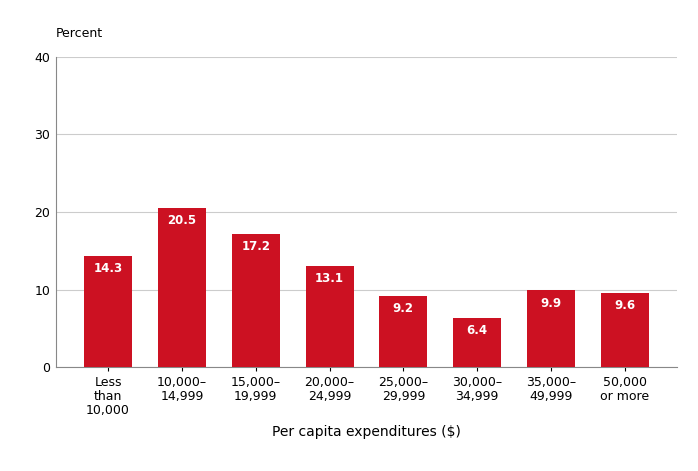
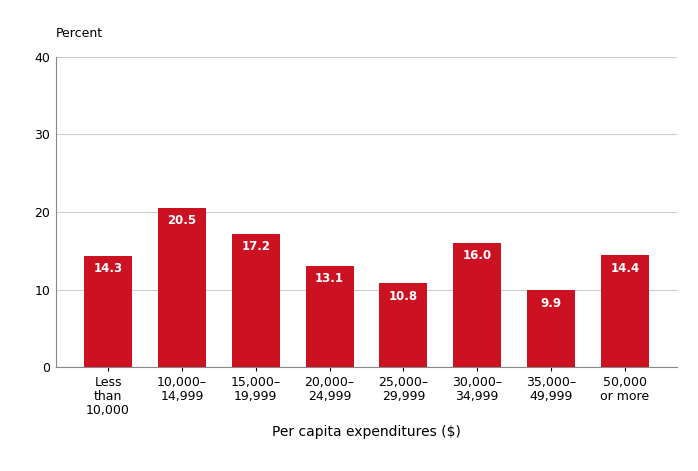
25,000– 29,999: 9.2 -> 10.8
30,000– 34,999: 6.4 -> 16.0
50,000 or more: 9.6 -> 14.4
